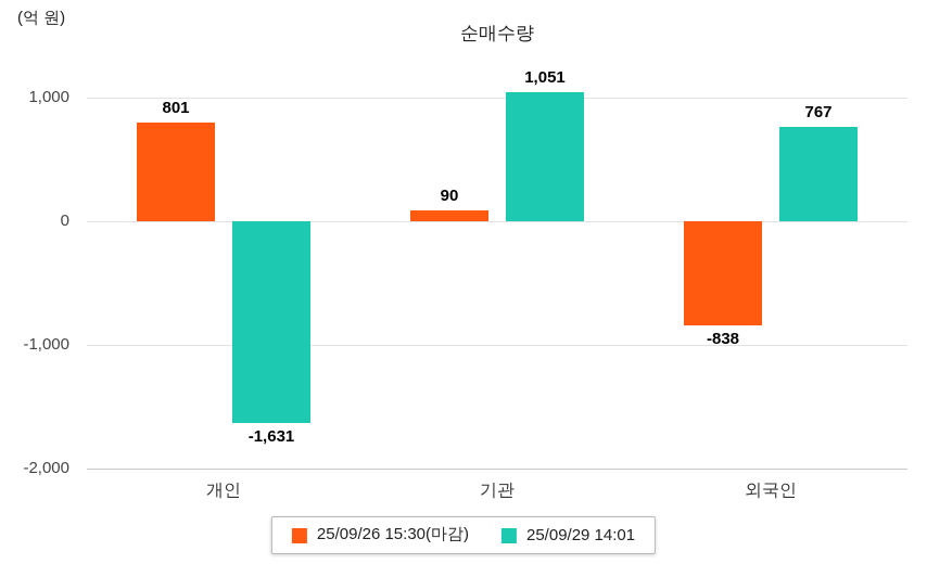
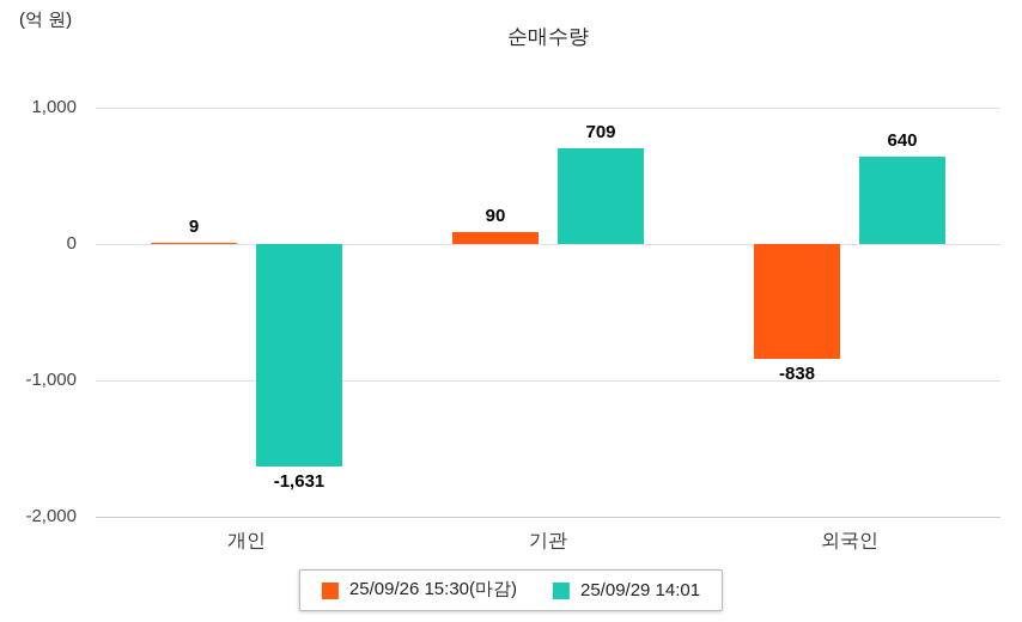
25/09/26 15:30(마감)/개인: 801 -> 9
25/09/29 14:01/기관: 1,051 -> 709
25/09/29 14:01/외국인: 767 -> 640
